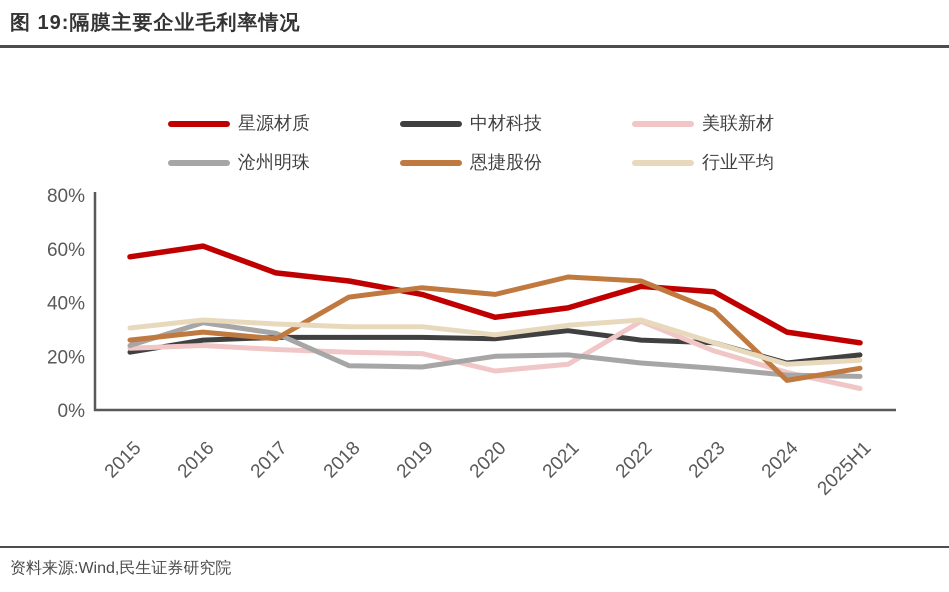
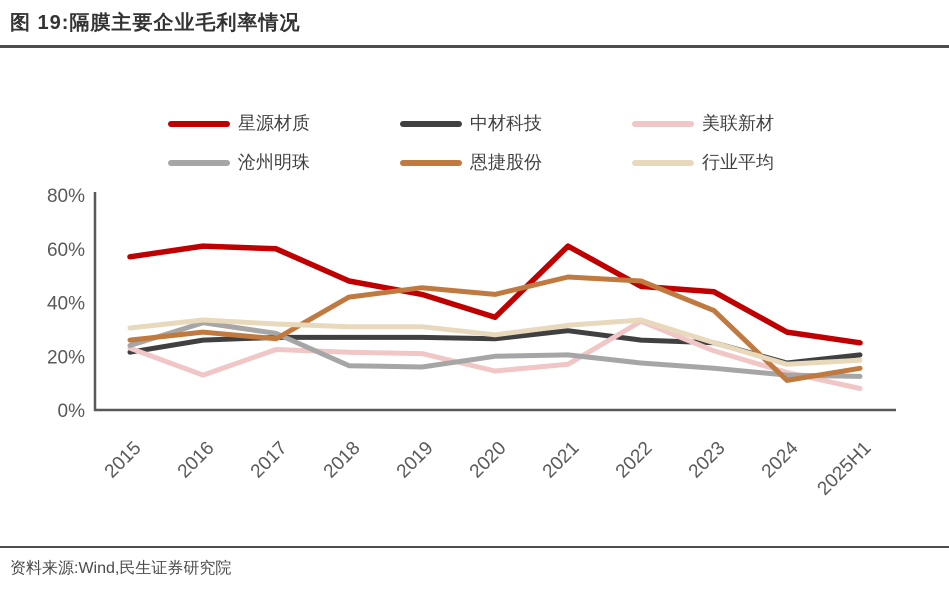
美联新材/2016: 24% -> 13%
星源材质/2017: 51% -> 60%
星源材质/2021: 38% -> 61%
